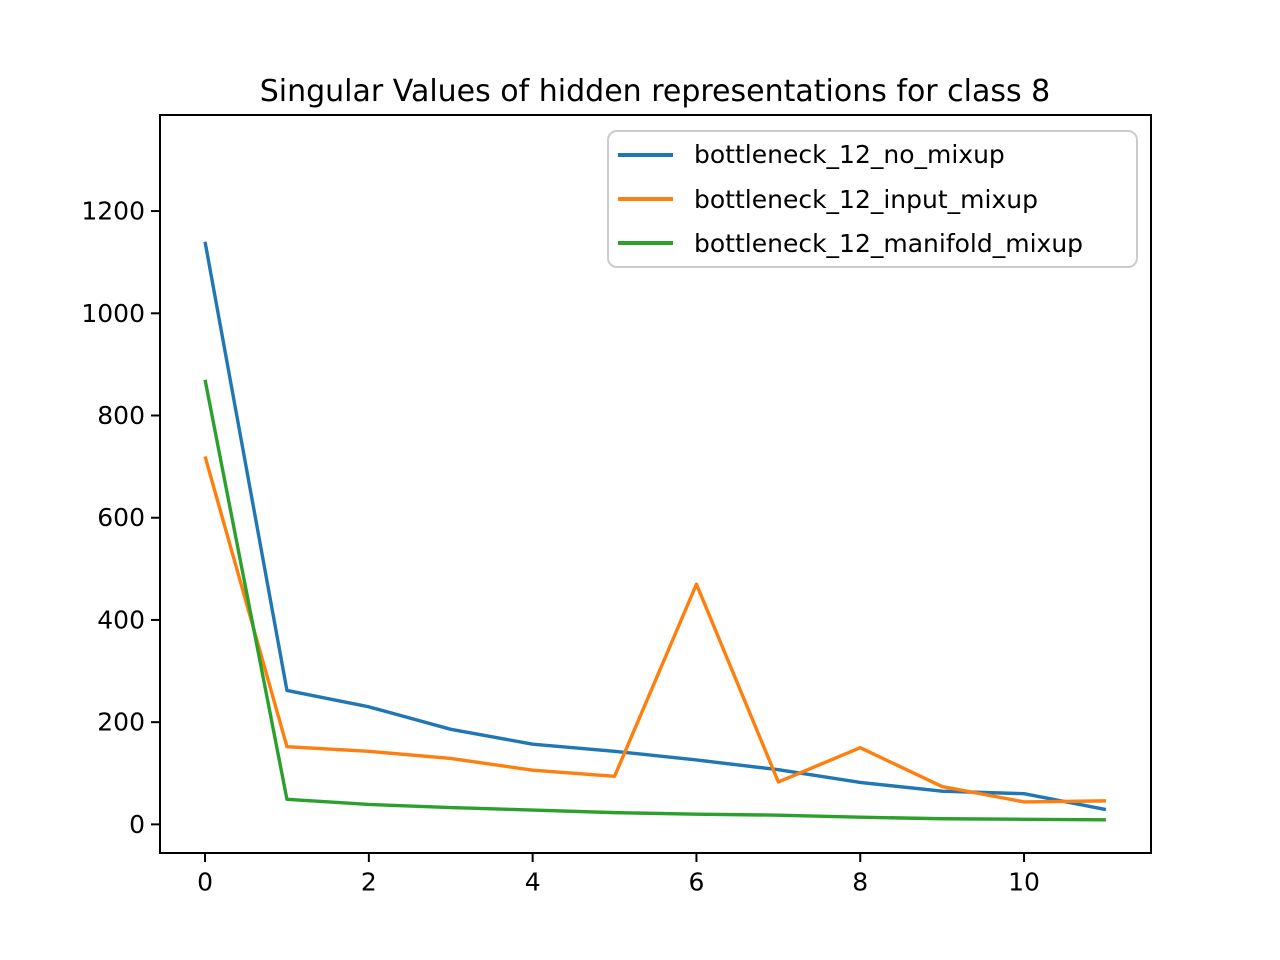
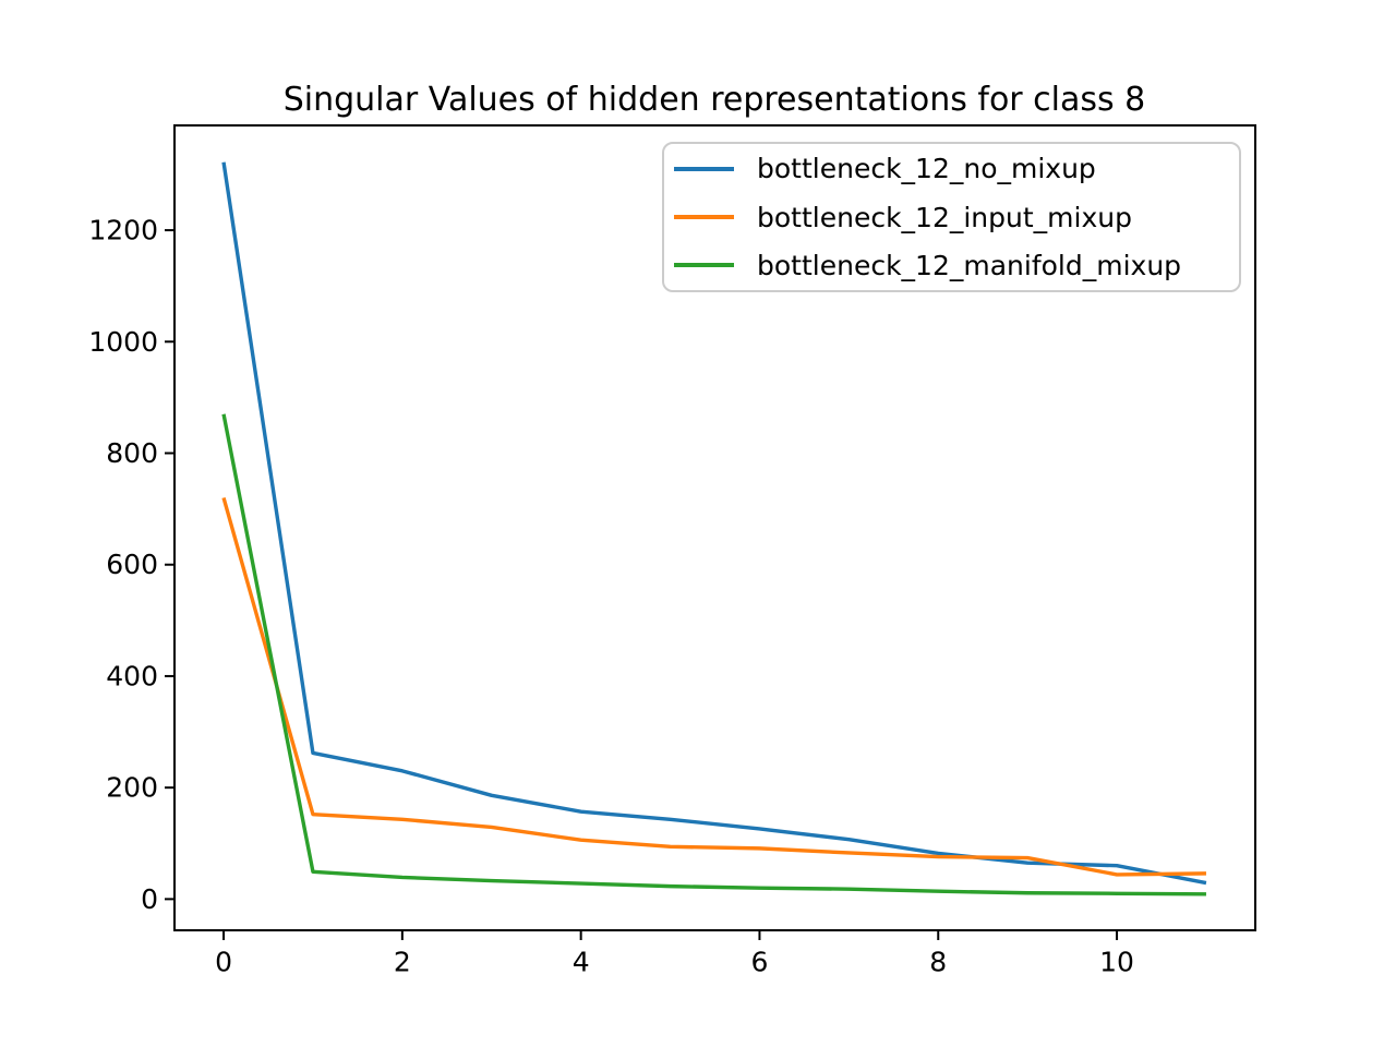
bottleneck_12_no_mixup/0: 1140 -> 1320
bottleneck_12_input_mixup/6: 470 -> 90
bottleneck_12_input_mixup/8: 150 -> 80
